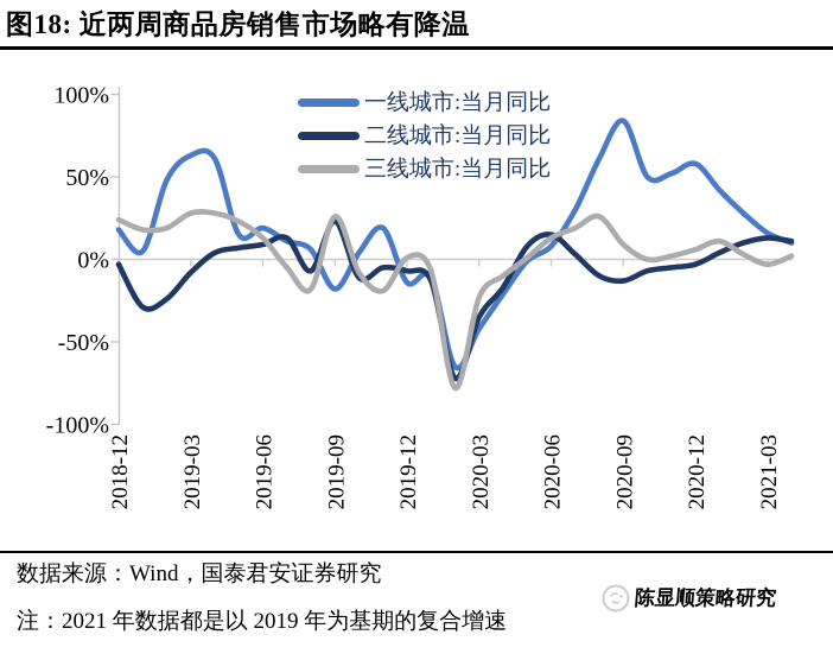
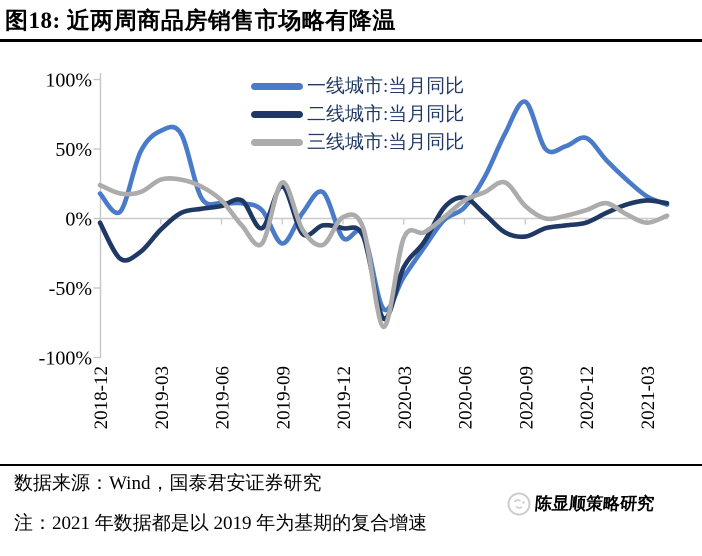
一线城市:当月同比/2019-06: 19% -> 11%
三线城市:当月同比/2020-03: -23% -> -14%
